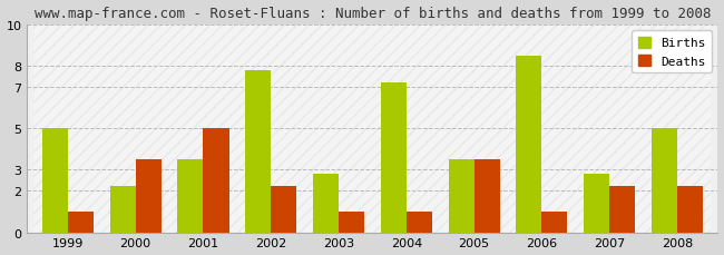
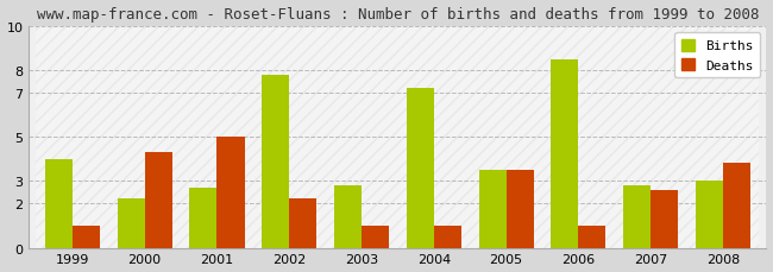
Births/1999: 5.0 -> 4.0
Deaths/2000: 3.5 -> 4.3
Births/2001: 3.5 -> 2.7
Deaths/2007: 2.2 -> 2.6
Births/2008: 5.0 -> 3.0
Deaths/2008: 2.2 -> 3.8
